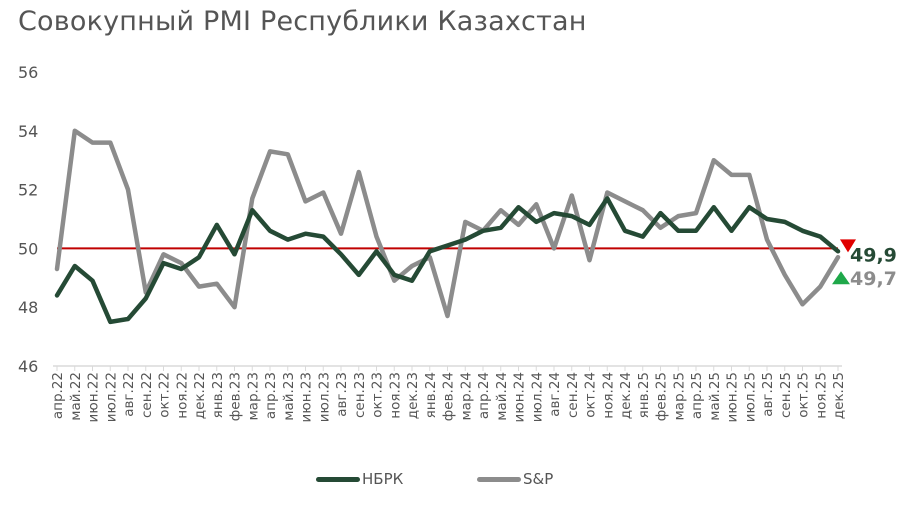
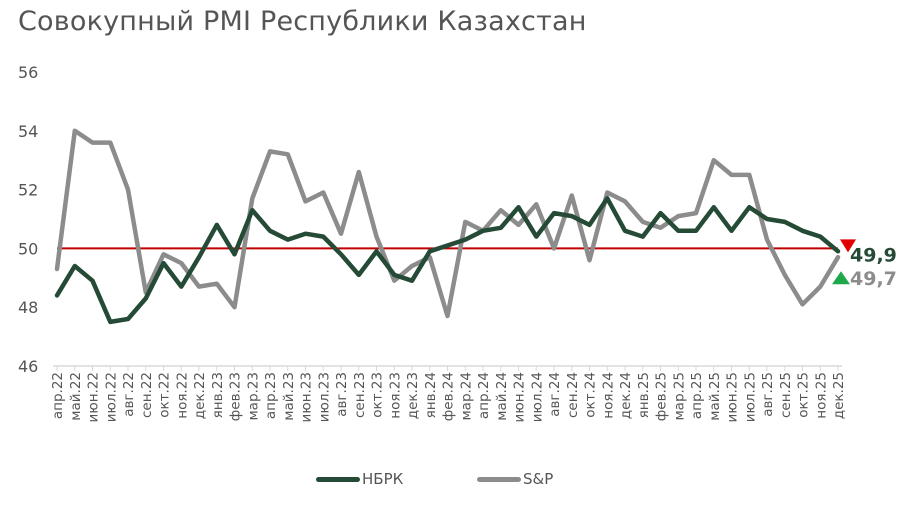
НБРК/ноя.22: 49.3 -> 48.7
НБРК/июл.24: 50.9 -> 50.4
S&P/янв.25: 51.3 -> 50.9
